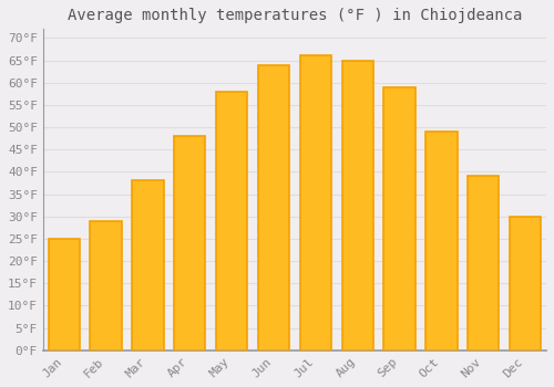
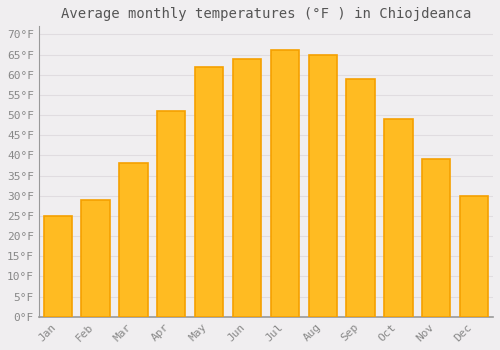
Apr: 48°F -> 51°F
May: 58°F -> 62°F
